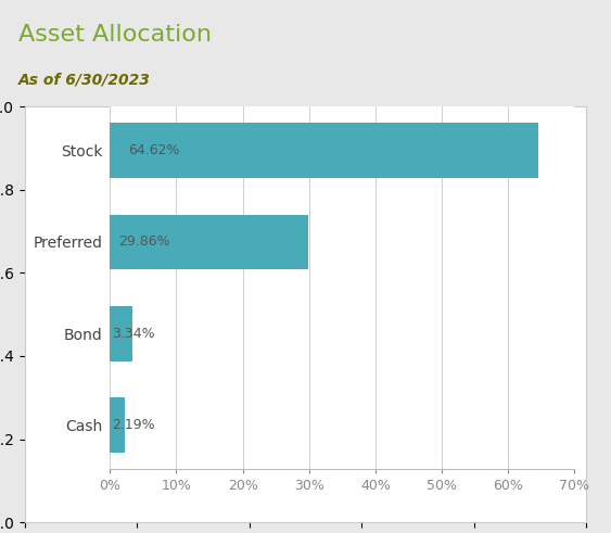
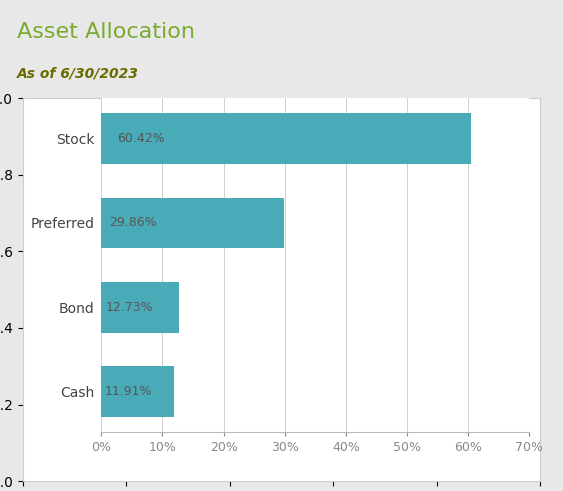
Stock: 64.62% -> 60.42%
Bond: 3.34% -> 12.73%
Cash: 2.19% -> 11.91%
